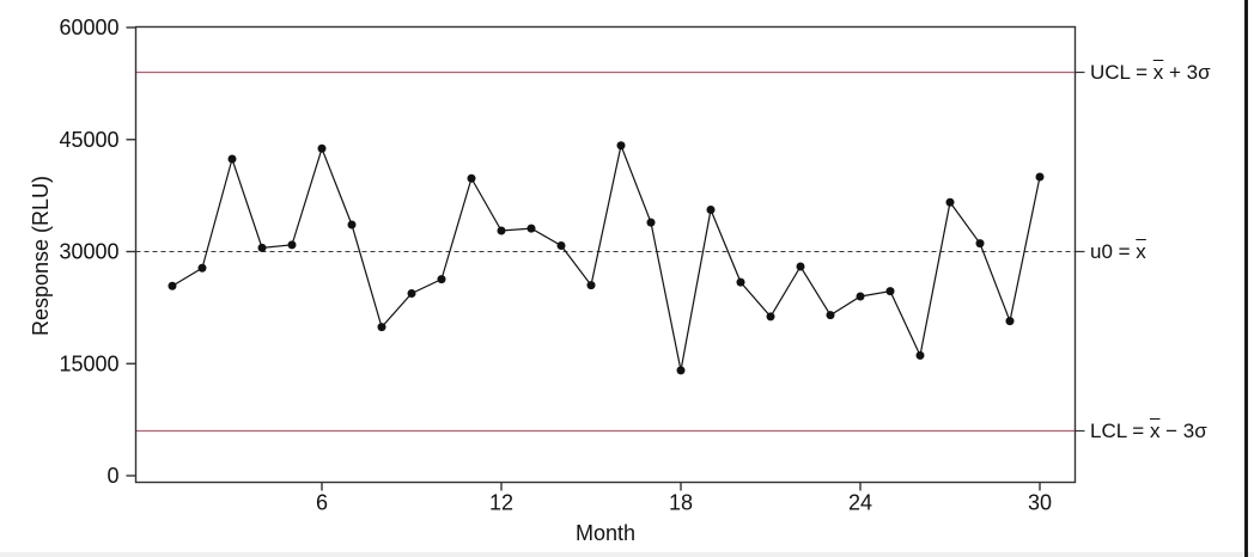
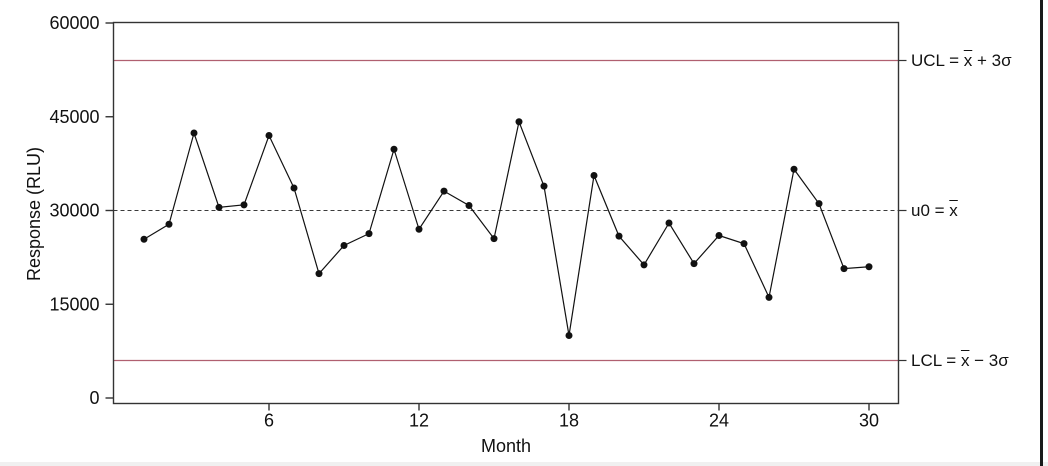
6: 44000 -> 42000
12: 33000 -> 27000
18: 14000 -> 10000
24: 24000 -> 26000
30: 40000 -> 21000
